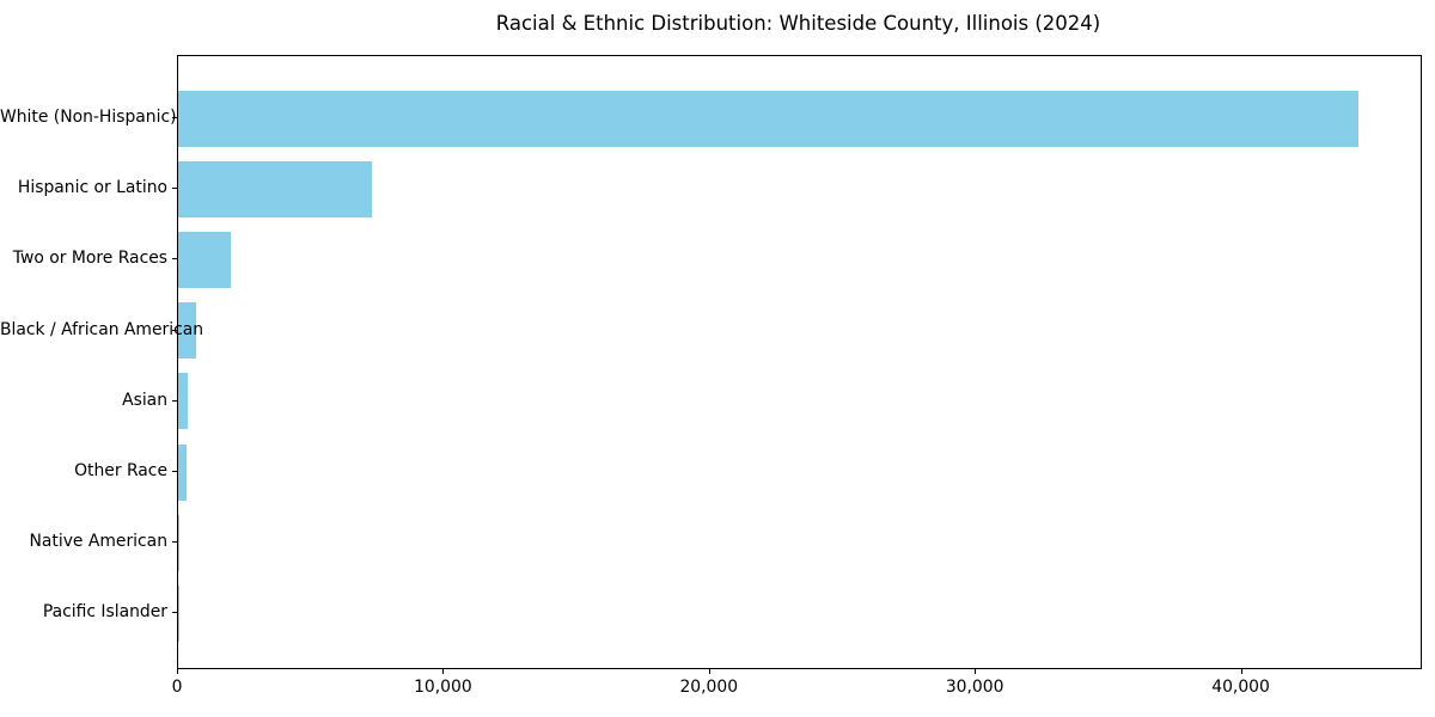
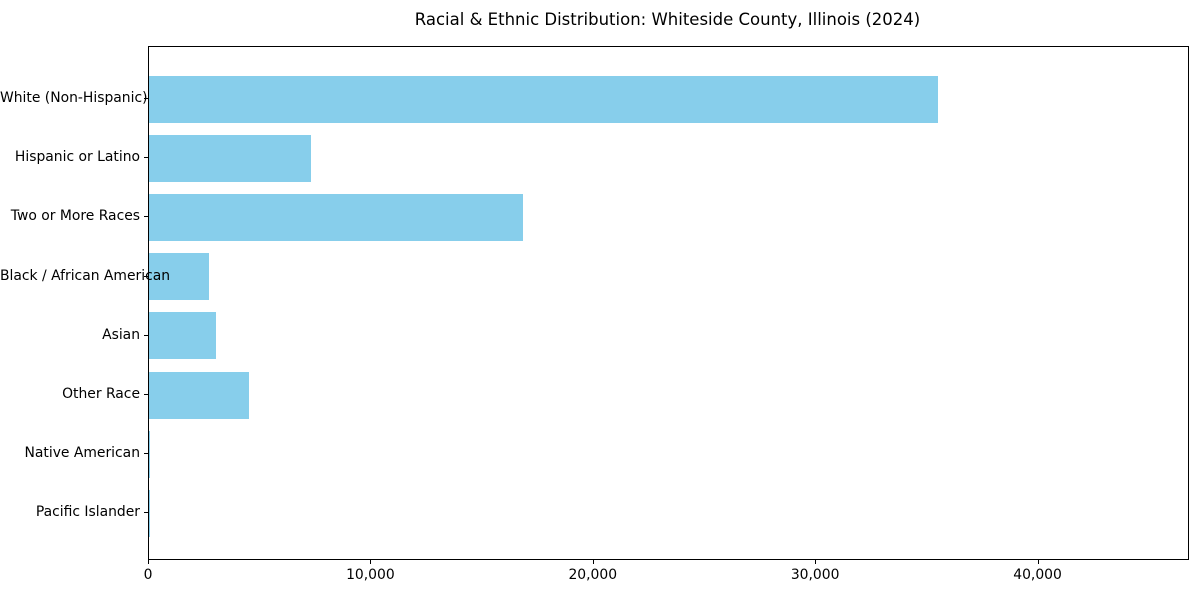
White (Non-Hispanic): 44400 -> 35500
Two or More Races: 2000 -> 16800
Black / African American: 700 -> 2700
Asian: 400 -> 3000
Other Race: 300 -> 4500
